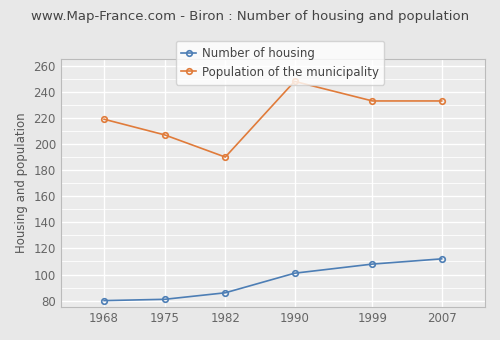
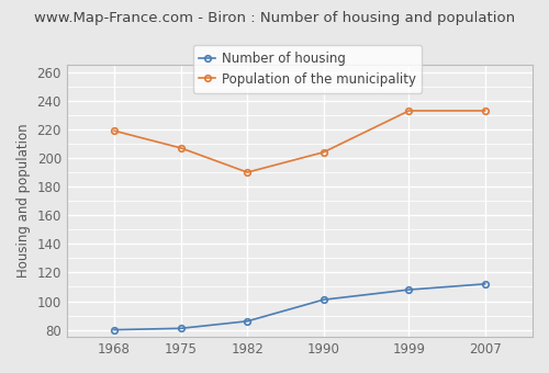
Population of the municipality/1990: 248 -> 204
